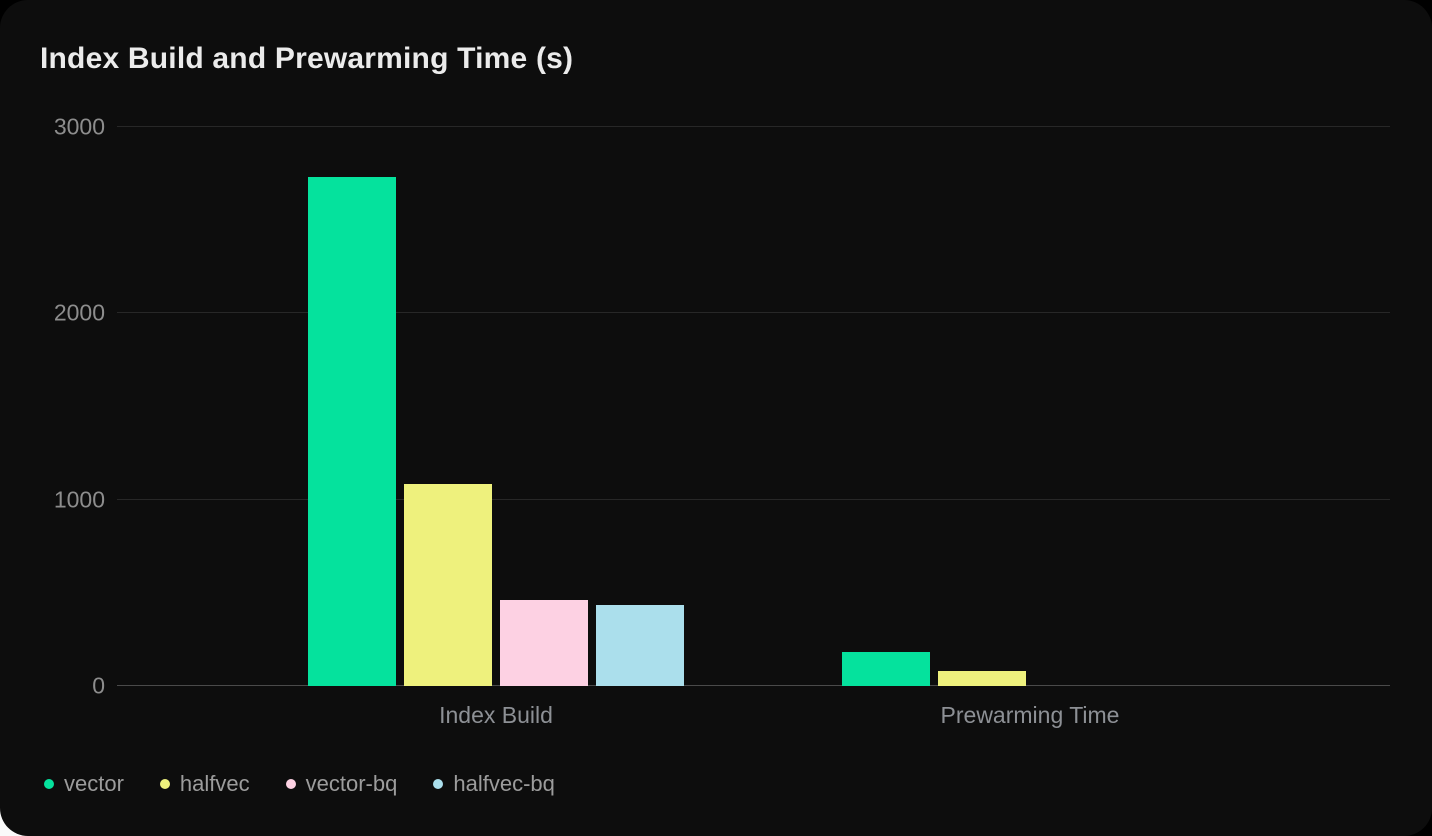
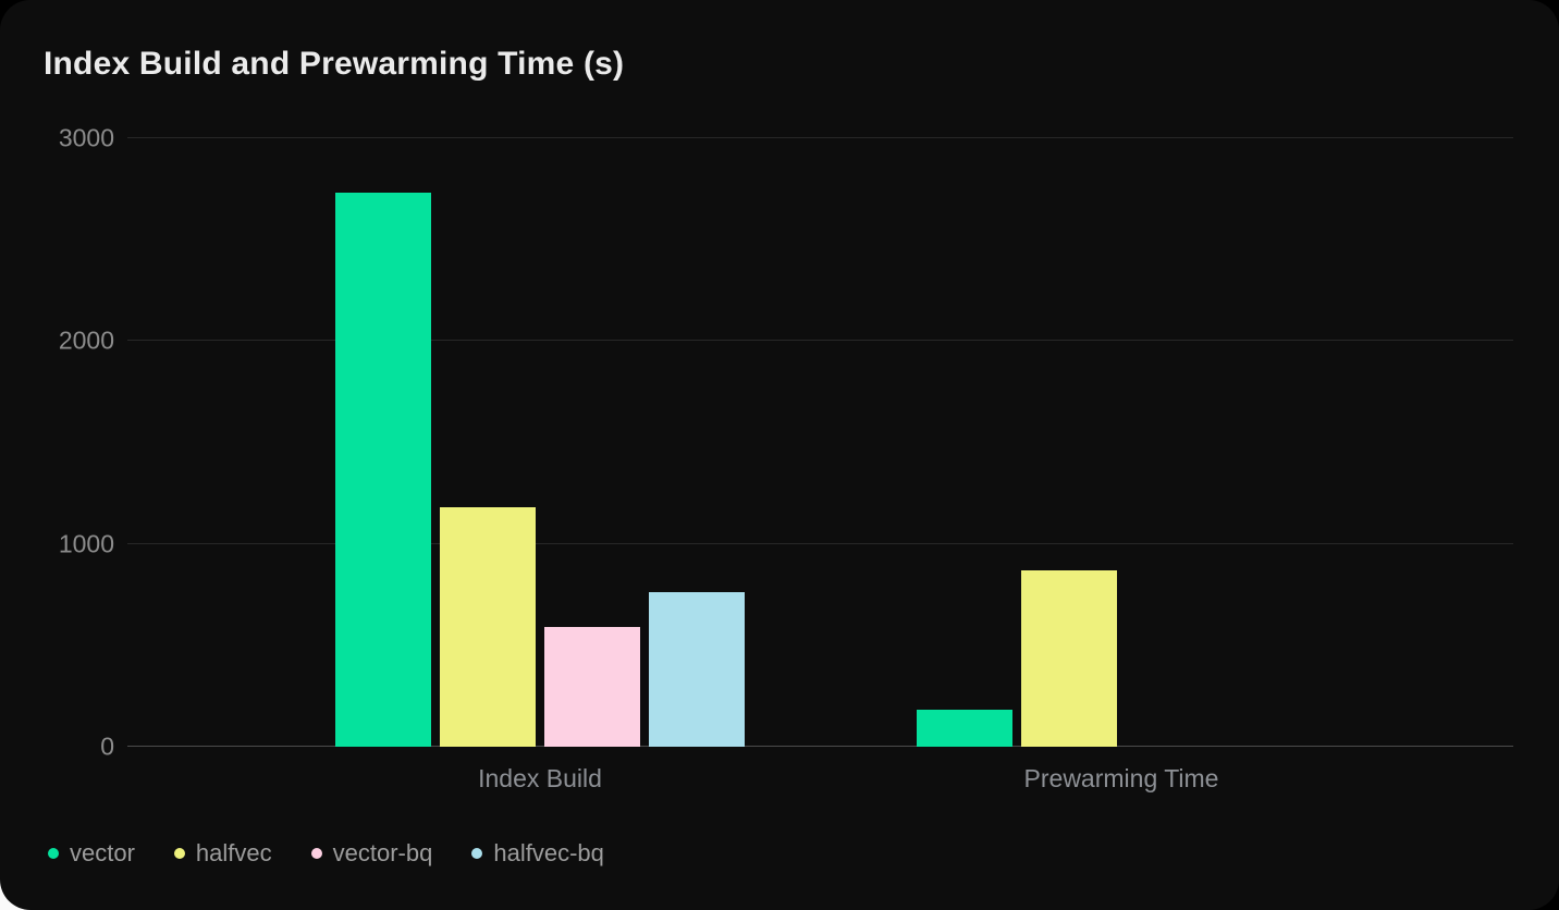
halfvec/Index Build: 1080 -> 1180
vector-bq/Index Build: 460 -> 590
halfvec-bq/Index Build: 440 -> 760
halfvec/Prewarming Time: 80 -> 870
